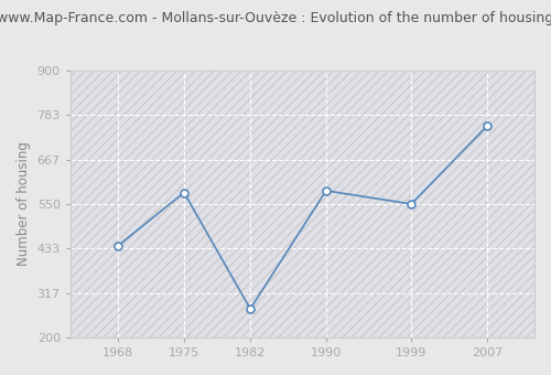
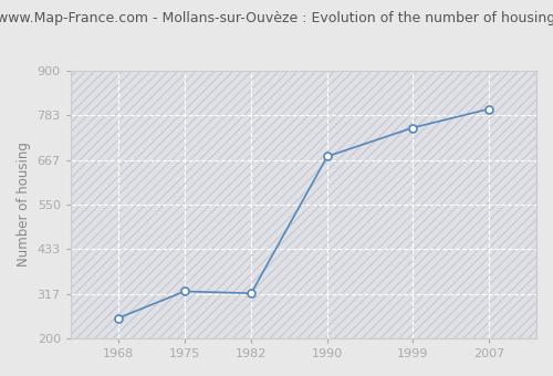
1968: 440 -> 253
1975: 580 -> 323
1982: 275 -> 318
1990: 585 -> 676
1999: 550 -> 751
2007: 755 -> 800
